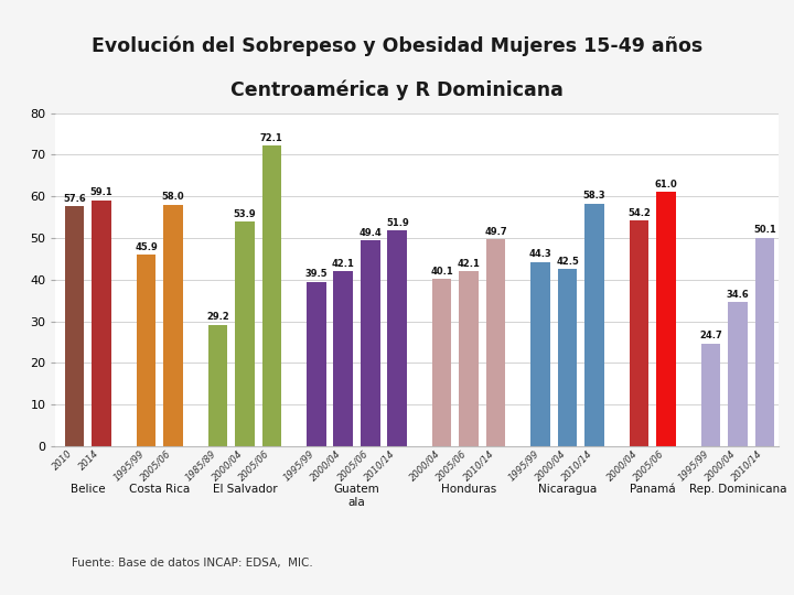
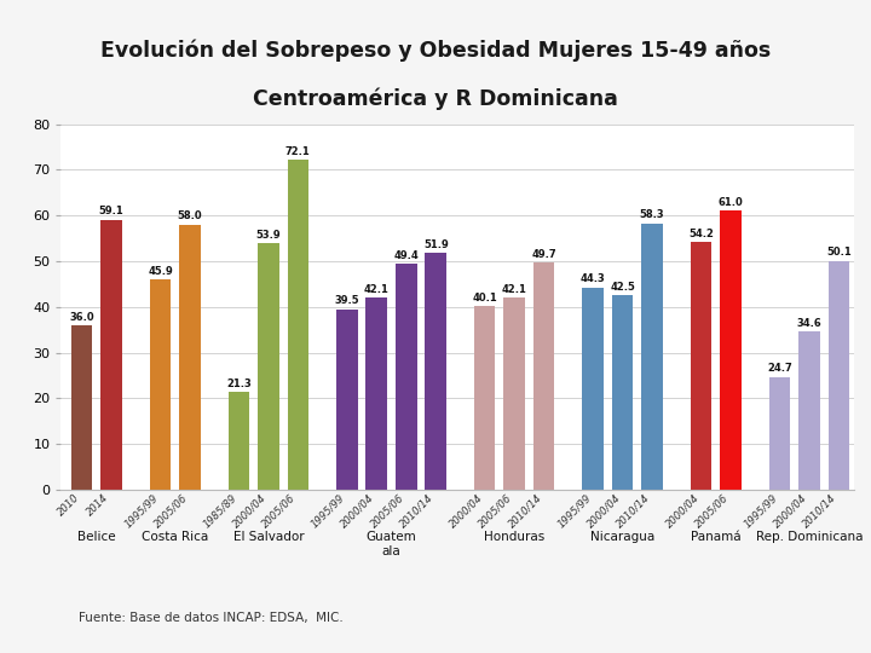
2010: 57.6 -> 36.0
1985/89: 29.2 -> 21.3
